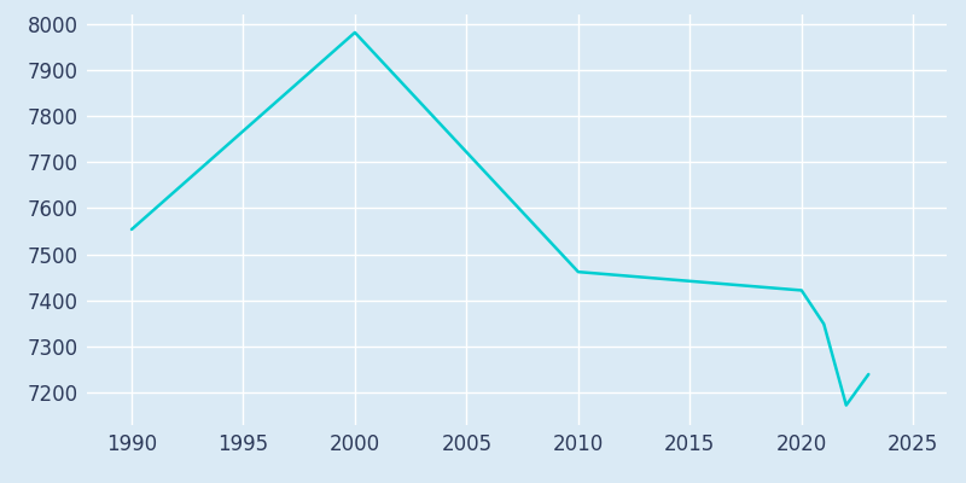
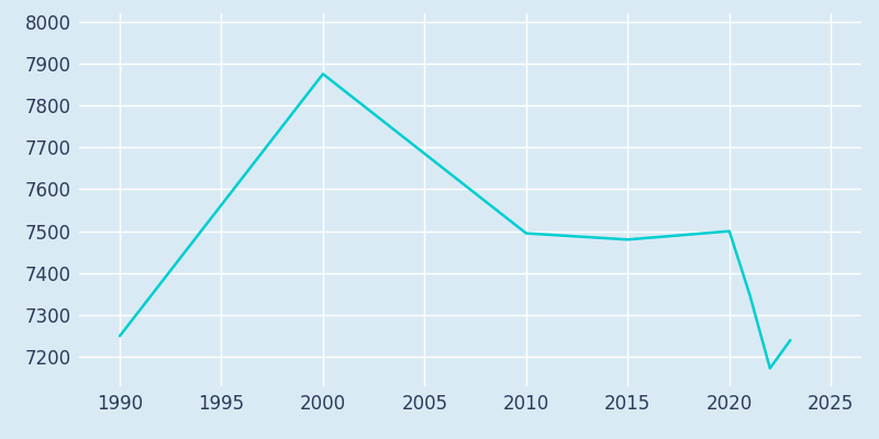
1990: 7554 -> 7250
2000: 7981 -> 7875
2010: 7462 -> 7495
2015: 7442 -> 7480
2020: 7422 -> 7500
